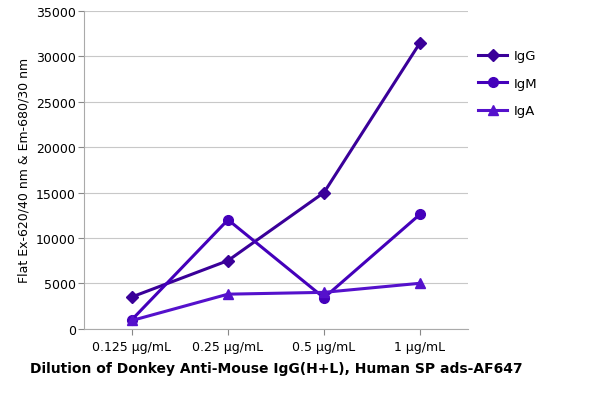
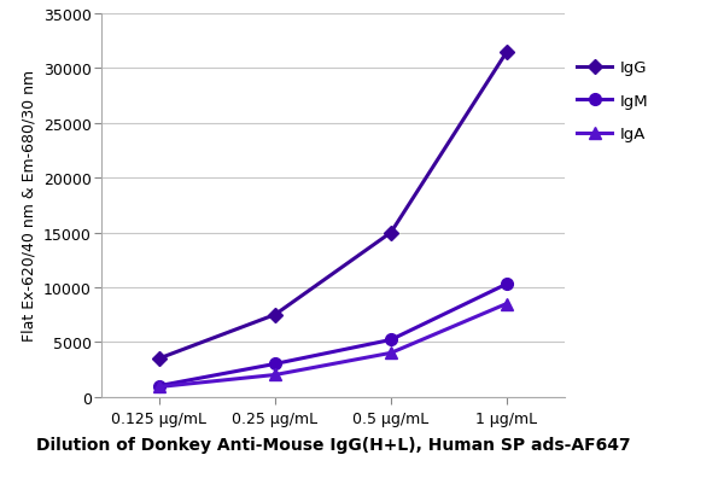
IgM/0.25 μg/mL: 12000 -> 3000
IgA/0.25 μg/mL: 3800 -> 2000
IgM/0.5 μg/mL: 3400 -> 5200
IgM/1 μg/mL: 12600 -> 10300
IgA/1 μg/mL: 5000 -> 8500
